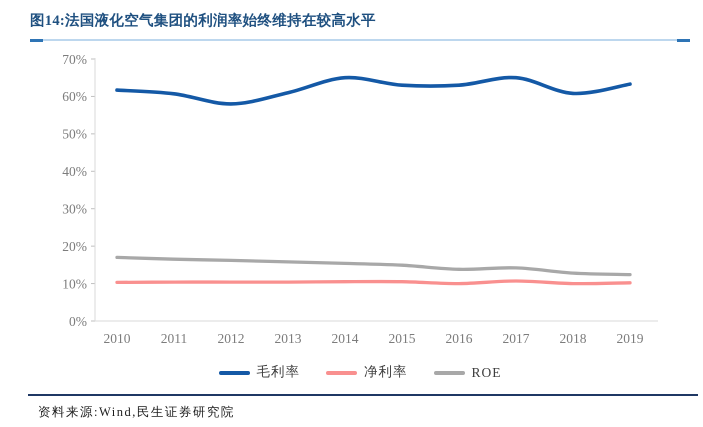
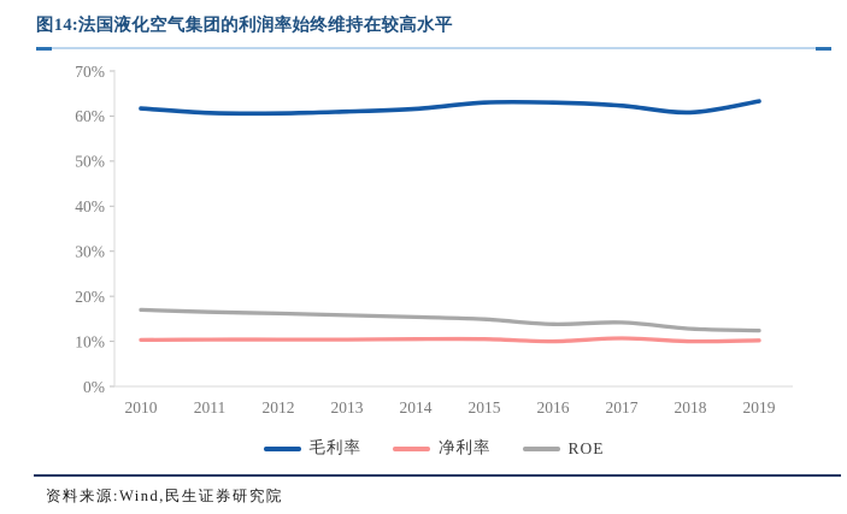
毛利率/2012: 58% -> 61%
毛利率/2014: 65% -> 62%
毛利率/2017: 65% -> 62%
